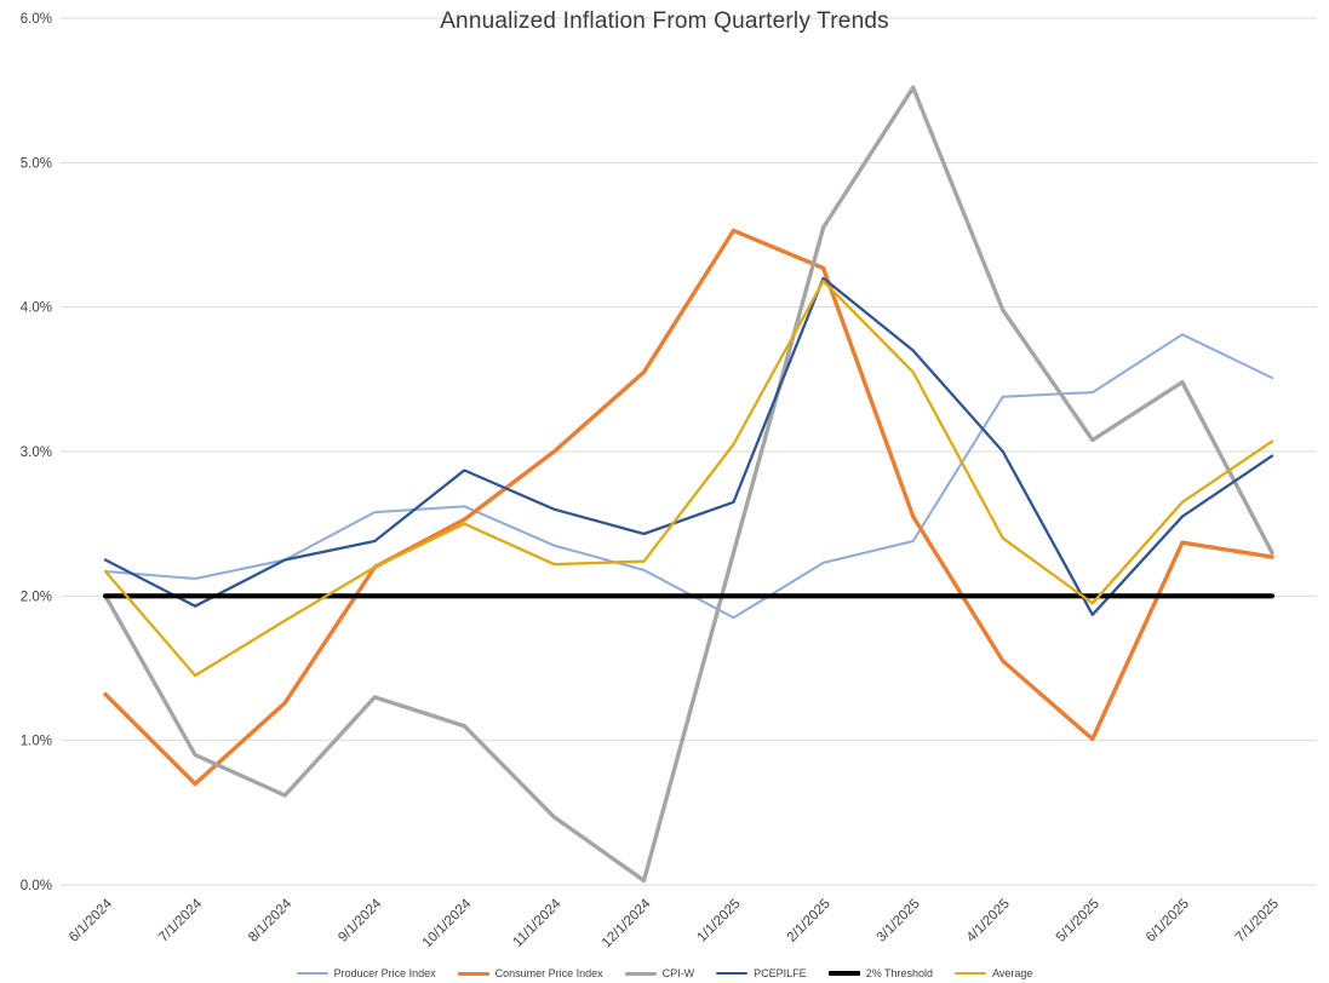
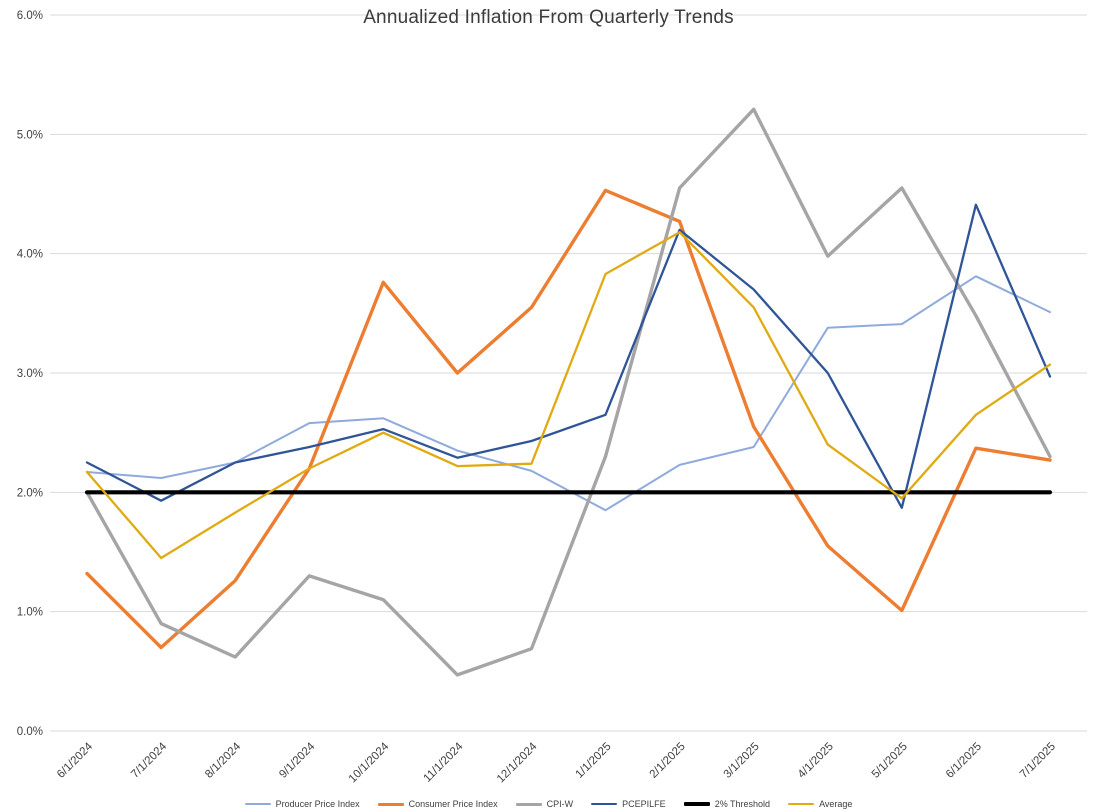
Consumer Price Index/10/1/2024: 2.53% -> 3.76%
PCEPILFE/10/1/2024: 2.87% -> 2.53%
PCEPILFE/11/1/2024: 2.60% -> 2.29%
CPI-W/12/1/2024: 0.03% -> 0.69%
Average/1/1/2025: 3.05% -> 3.83%
CPI-W/3/1/2025: 5.52% -> 5.21%
CPI-W/5/1/2025: 3.08% -> 4.55%
PCEPILFE/6/1/2025: 2.55% -> 4.41%
